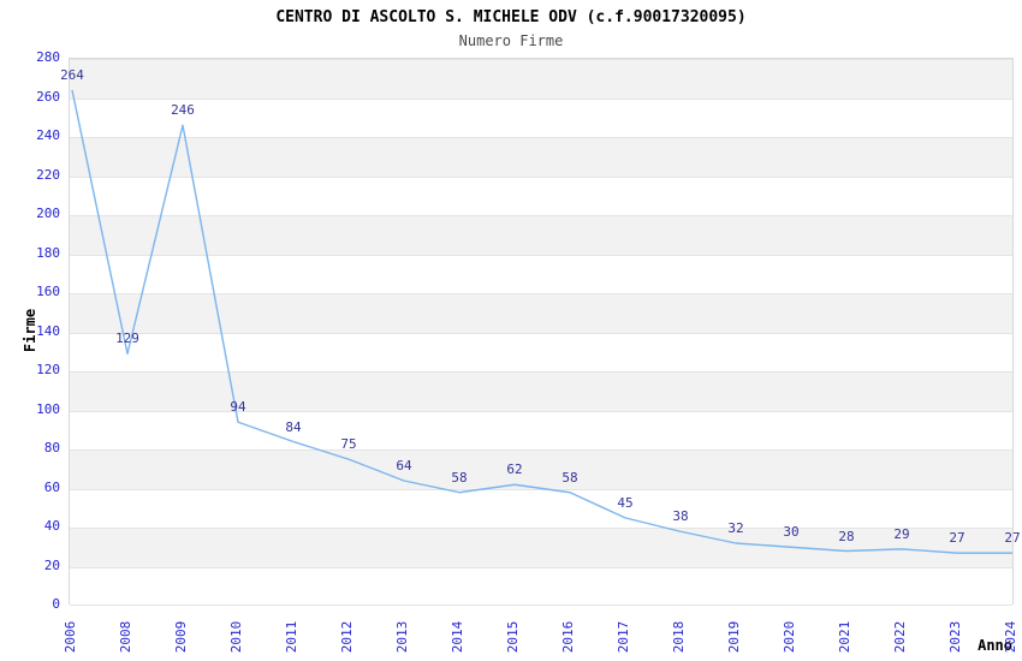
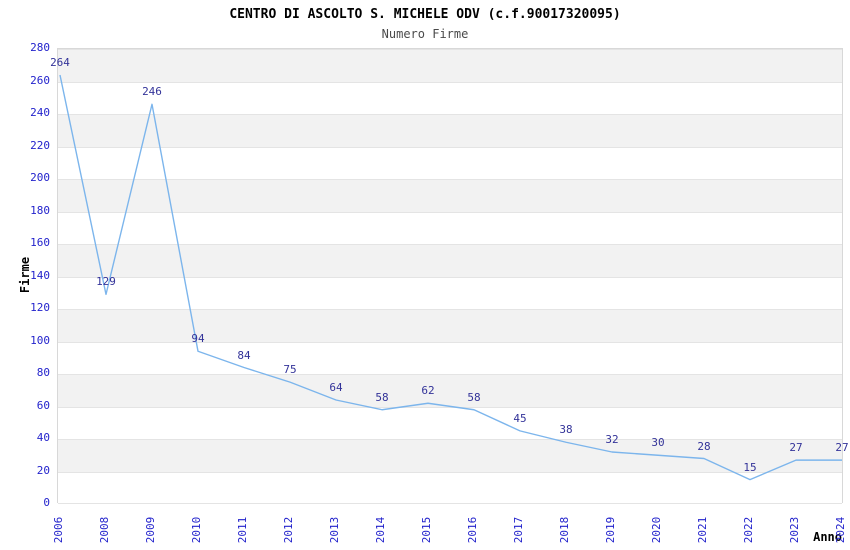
2022: 29 -> 15
